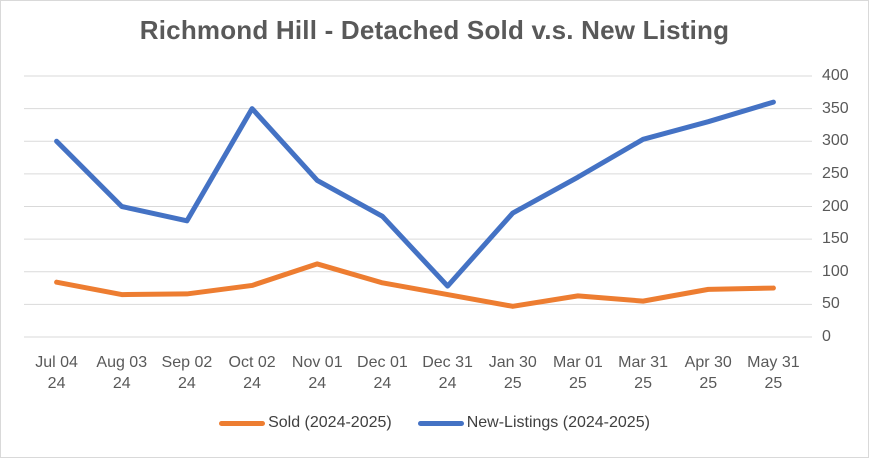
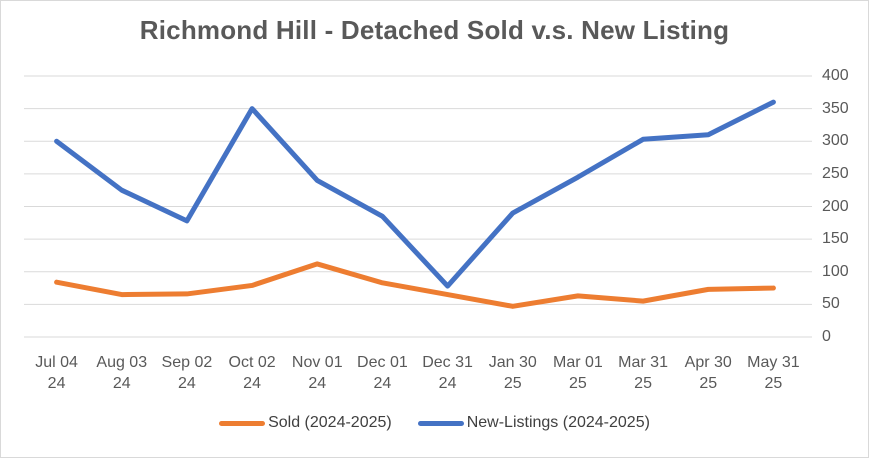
New-Listings (2024-2025)/Aug 03 24: 200 -> 220
New-Listings (2024-2025)/Apr 30 25: 330 -> 310
